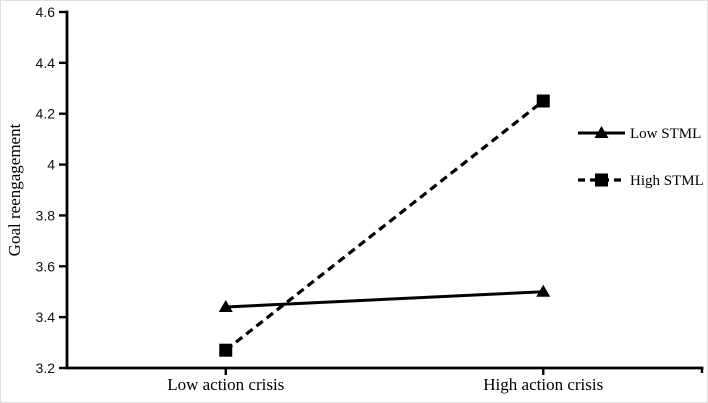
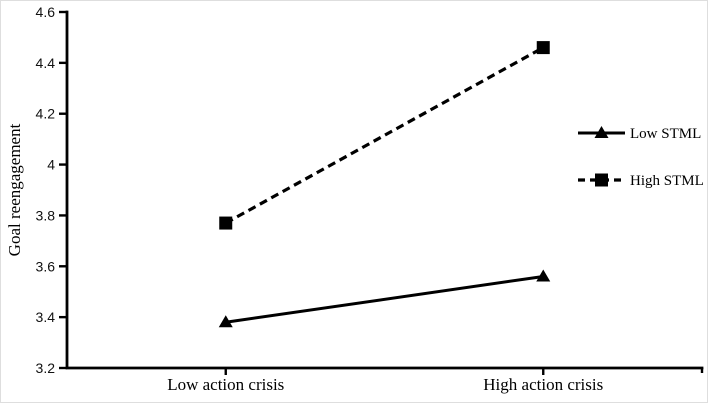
Low STML/Low action crisis: 3.44 -> 3.38
High STML/Low action crisis: 3.27 -> 3.77
Low STML/High action crisis: 3.50 -> 3.56
High STML/High action crisis: 4.25 -> 4.46
